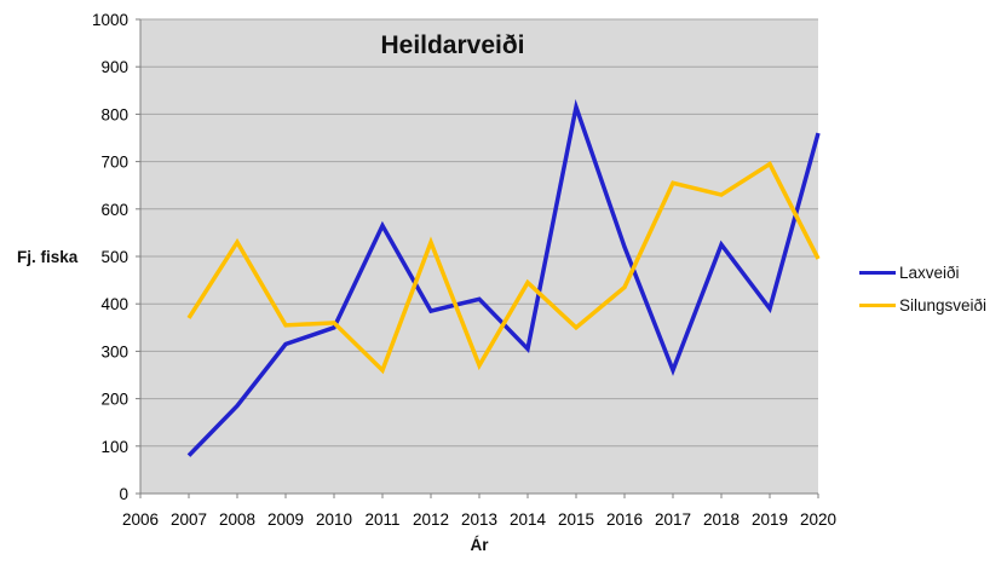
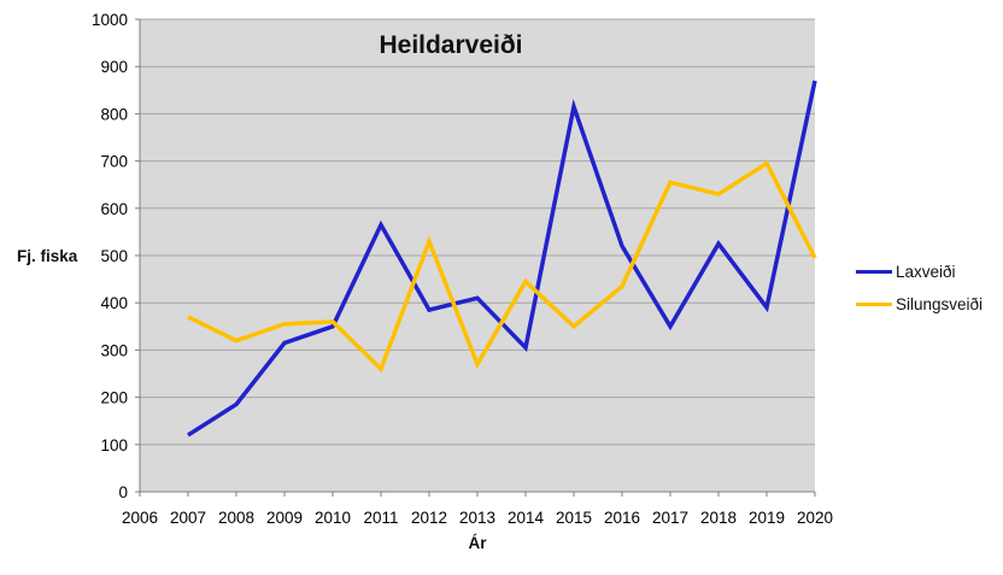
Laxveiði/2007: 80 -> 120
Silungsveiði/2008: 530 -> 320
Laxveiði/2017: 260 -> 350
Laxveiði/2020: 760 -> 870
